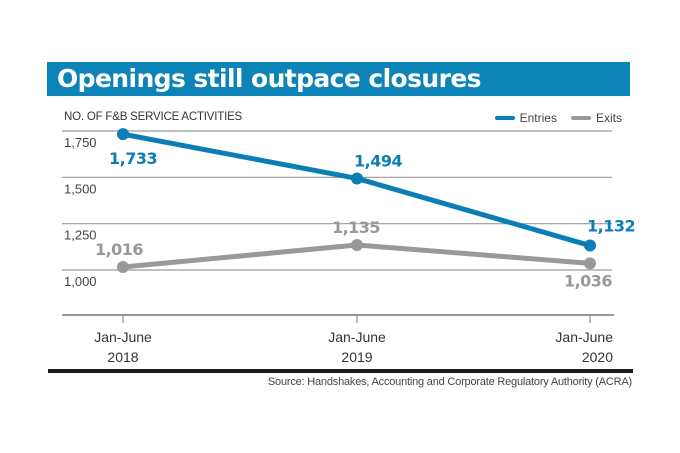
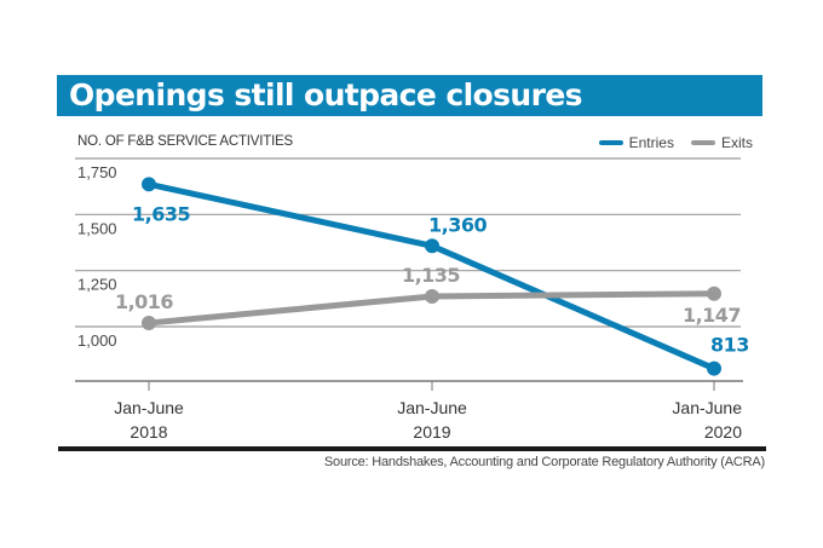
Entries/Jan-June 2018: 1,733 -> 1,635
Entries/Jan-June 2019: 1,494 -> 1,360
Entries/Jan-June 2020: 1,132 -> 813
Exits/Jan-June 2020: 1,036 -> 1,147
